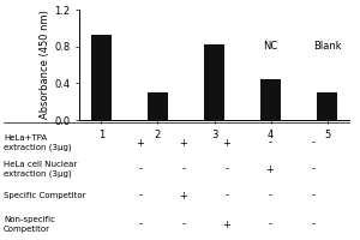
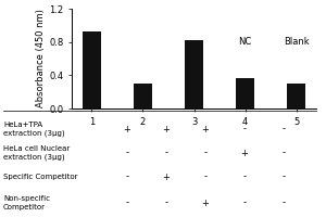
4: 0.44 -> 0.36
